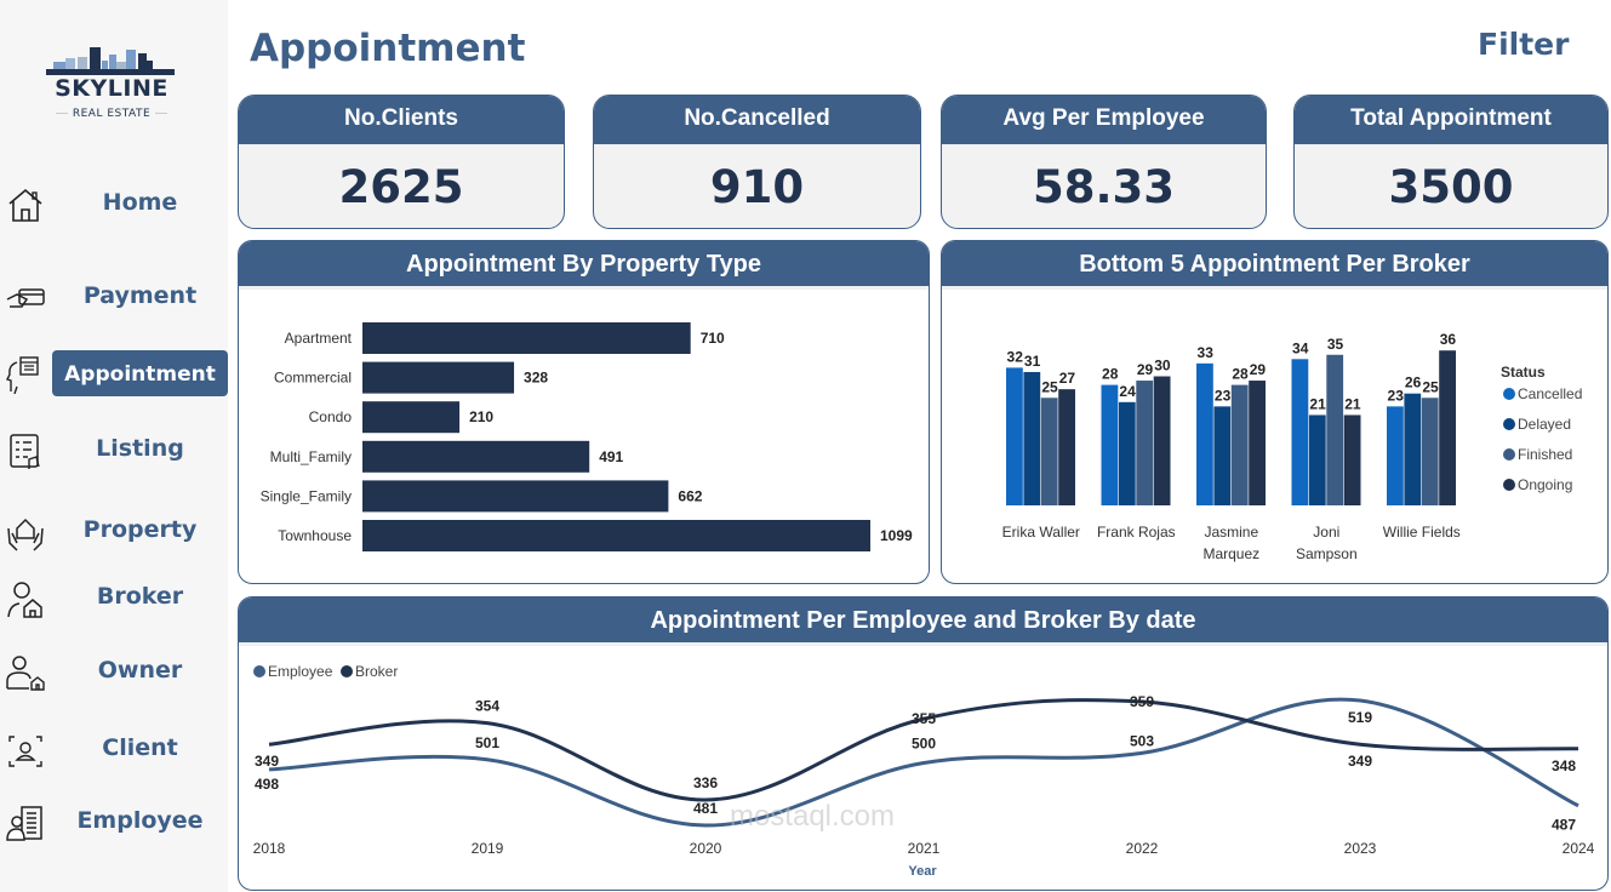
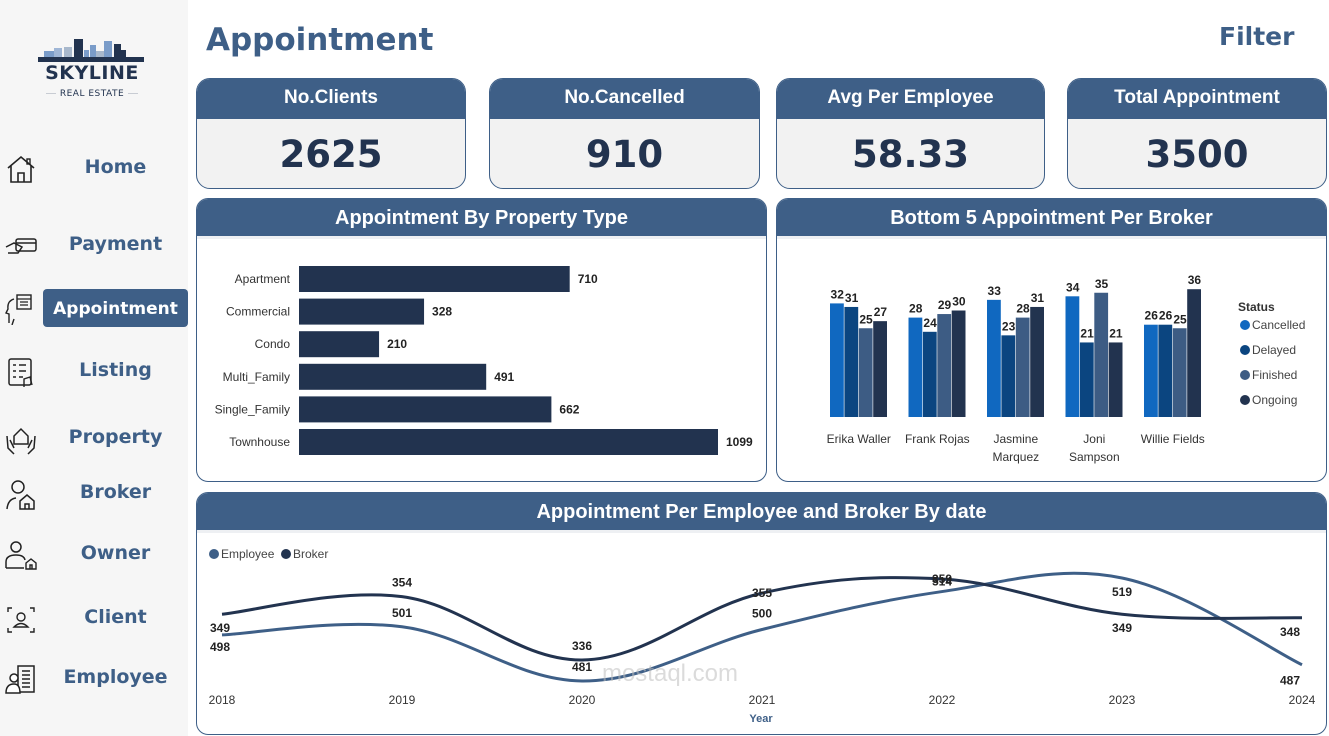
Bottom 5 Appointment Per Broker/Ongoing/Jasmine Marquez: 29 -> 31
Bottom 5 Appointment Per Broker/Cancelled/Willie Fields: 23 -> 26
Appointment Per Employee and Broker By date/Employee/2022: 503 -> 514
